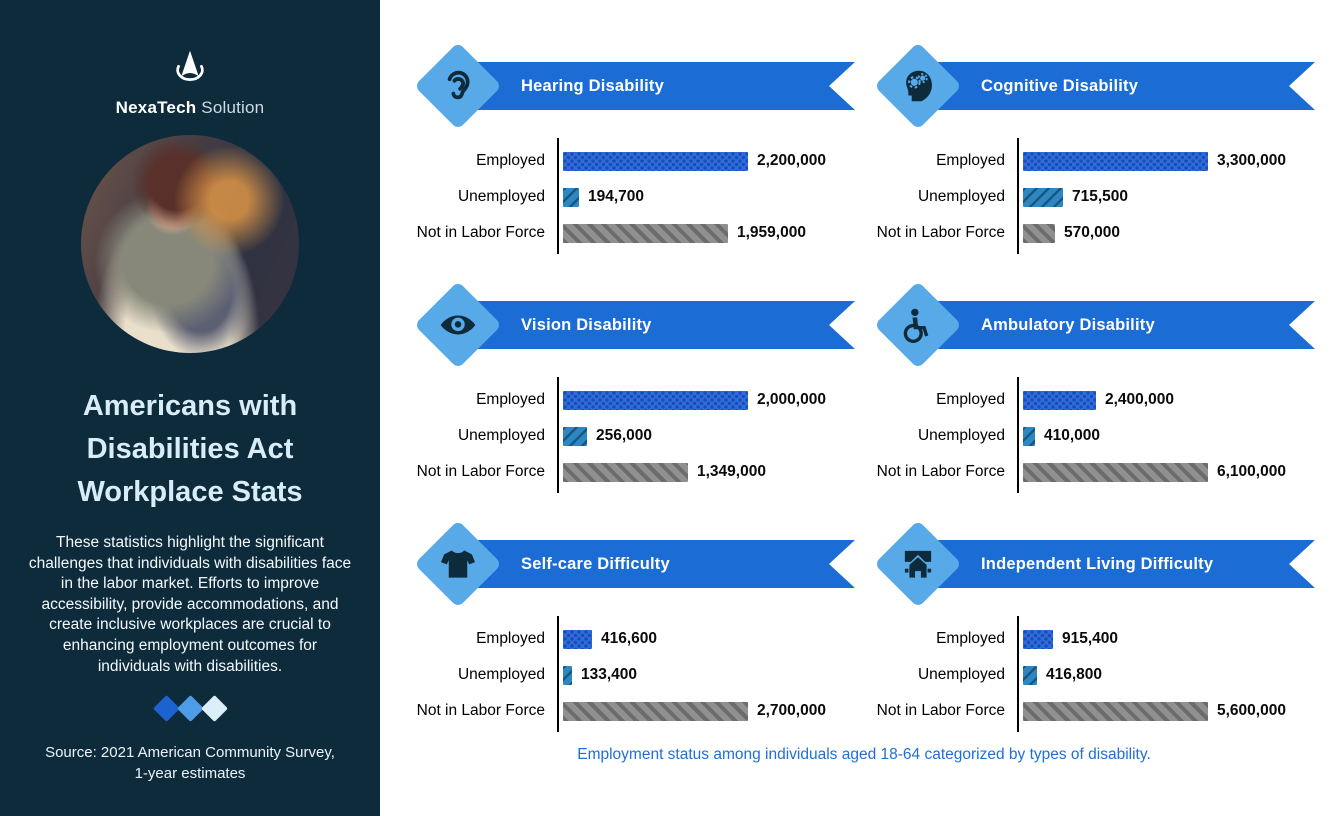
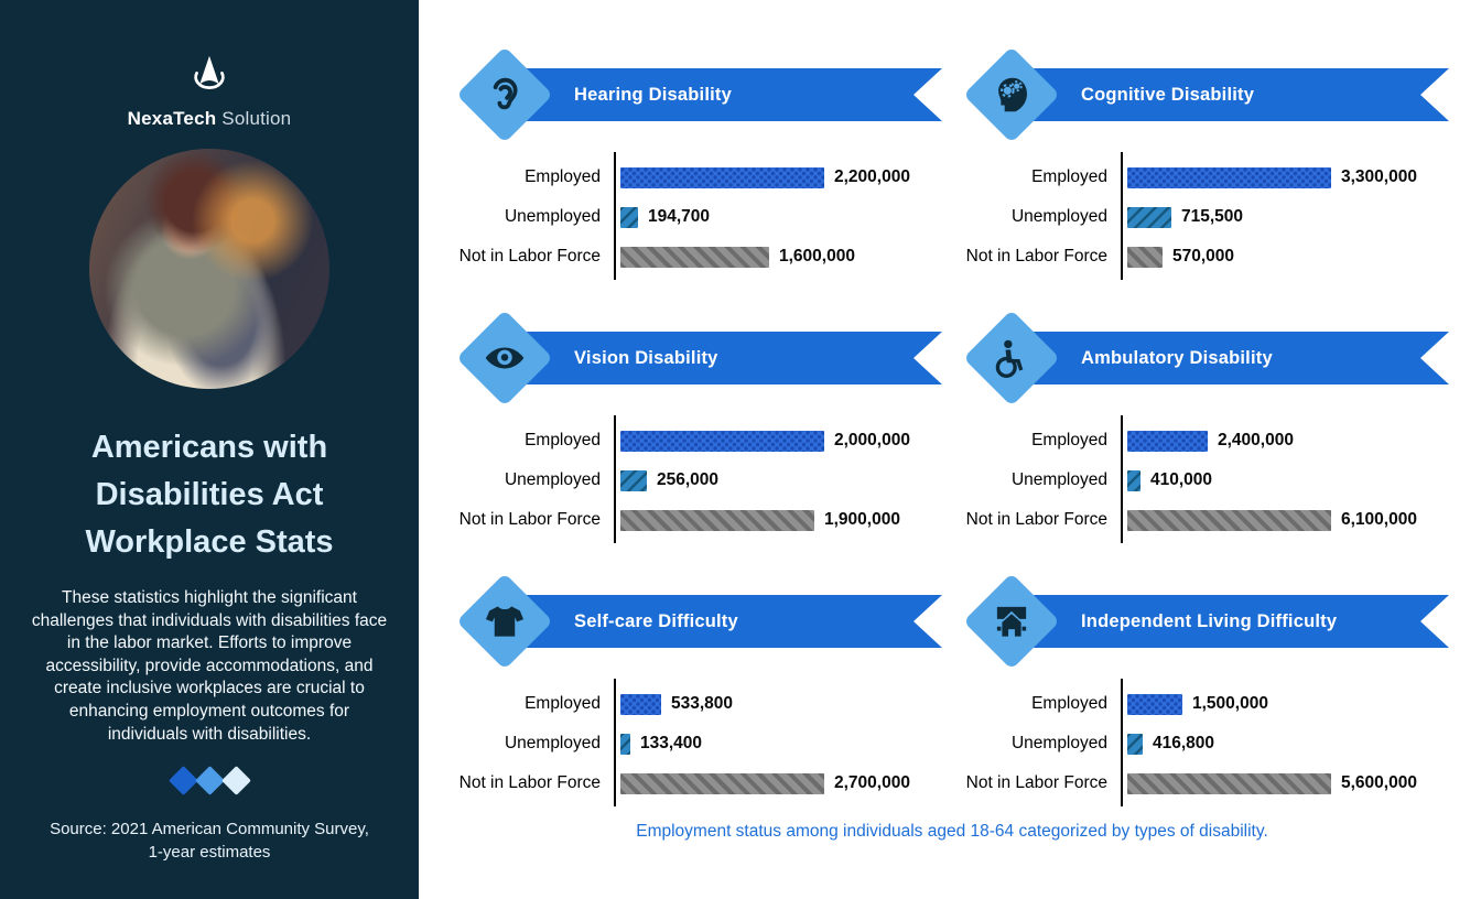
Hearing Disability/Not in Labor Force: 1,959,000 -> 1,600,000
Vision Disability/Not in Labor Force: 1,349,000 -> 1,900,000
Self-care Difficulty/Employed: 416,600 -> 533,800
Independent Living Difficulty/Employed: 915,400 -> 1,500,000
